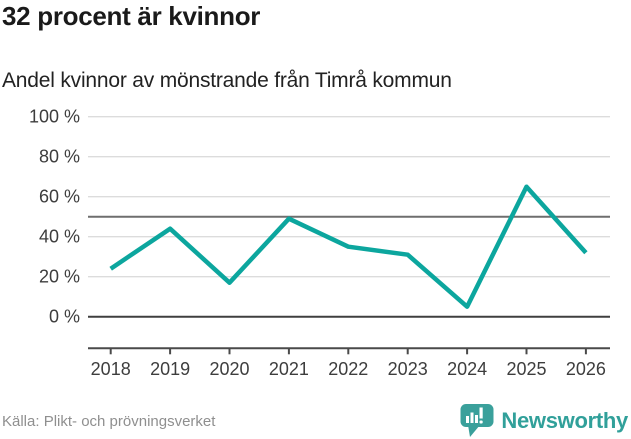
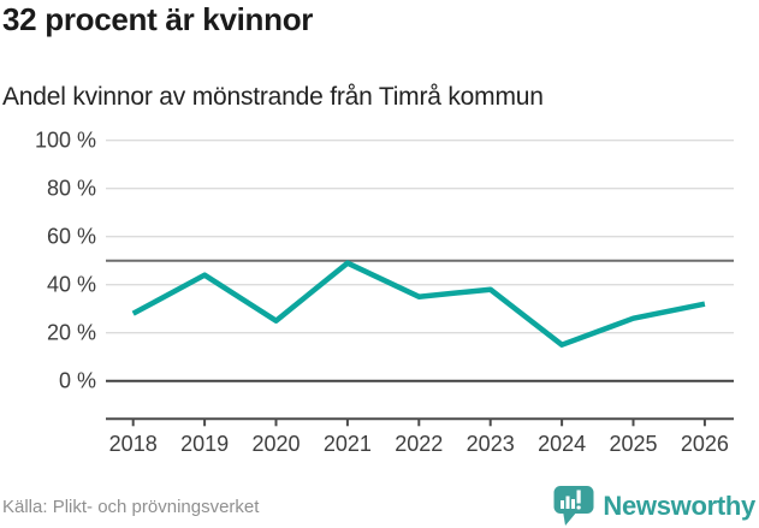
2018: 24% -> 28%
2020: 17% -> 25%
2023: 31% -> 38%
2024: 5% -> 15%
2025: 65% -> 26%
